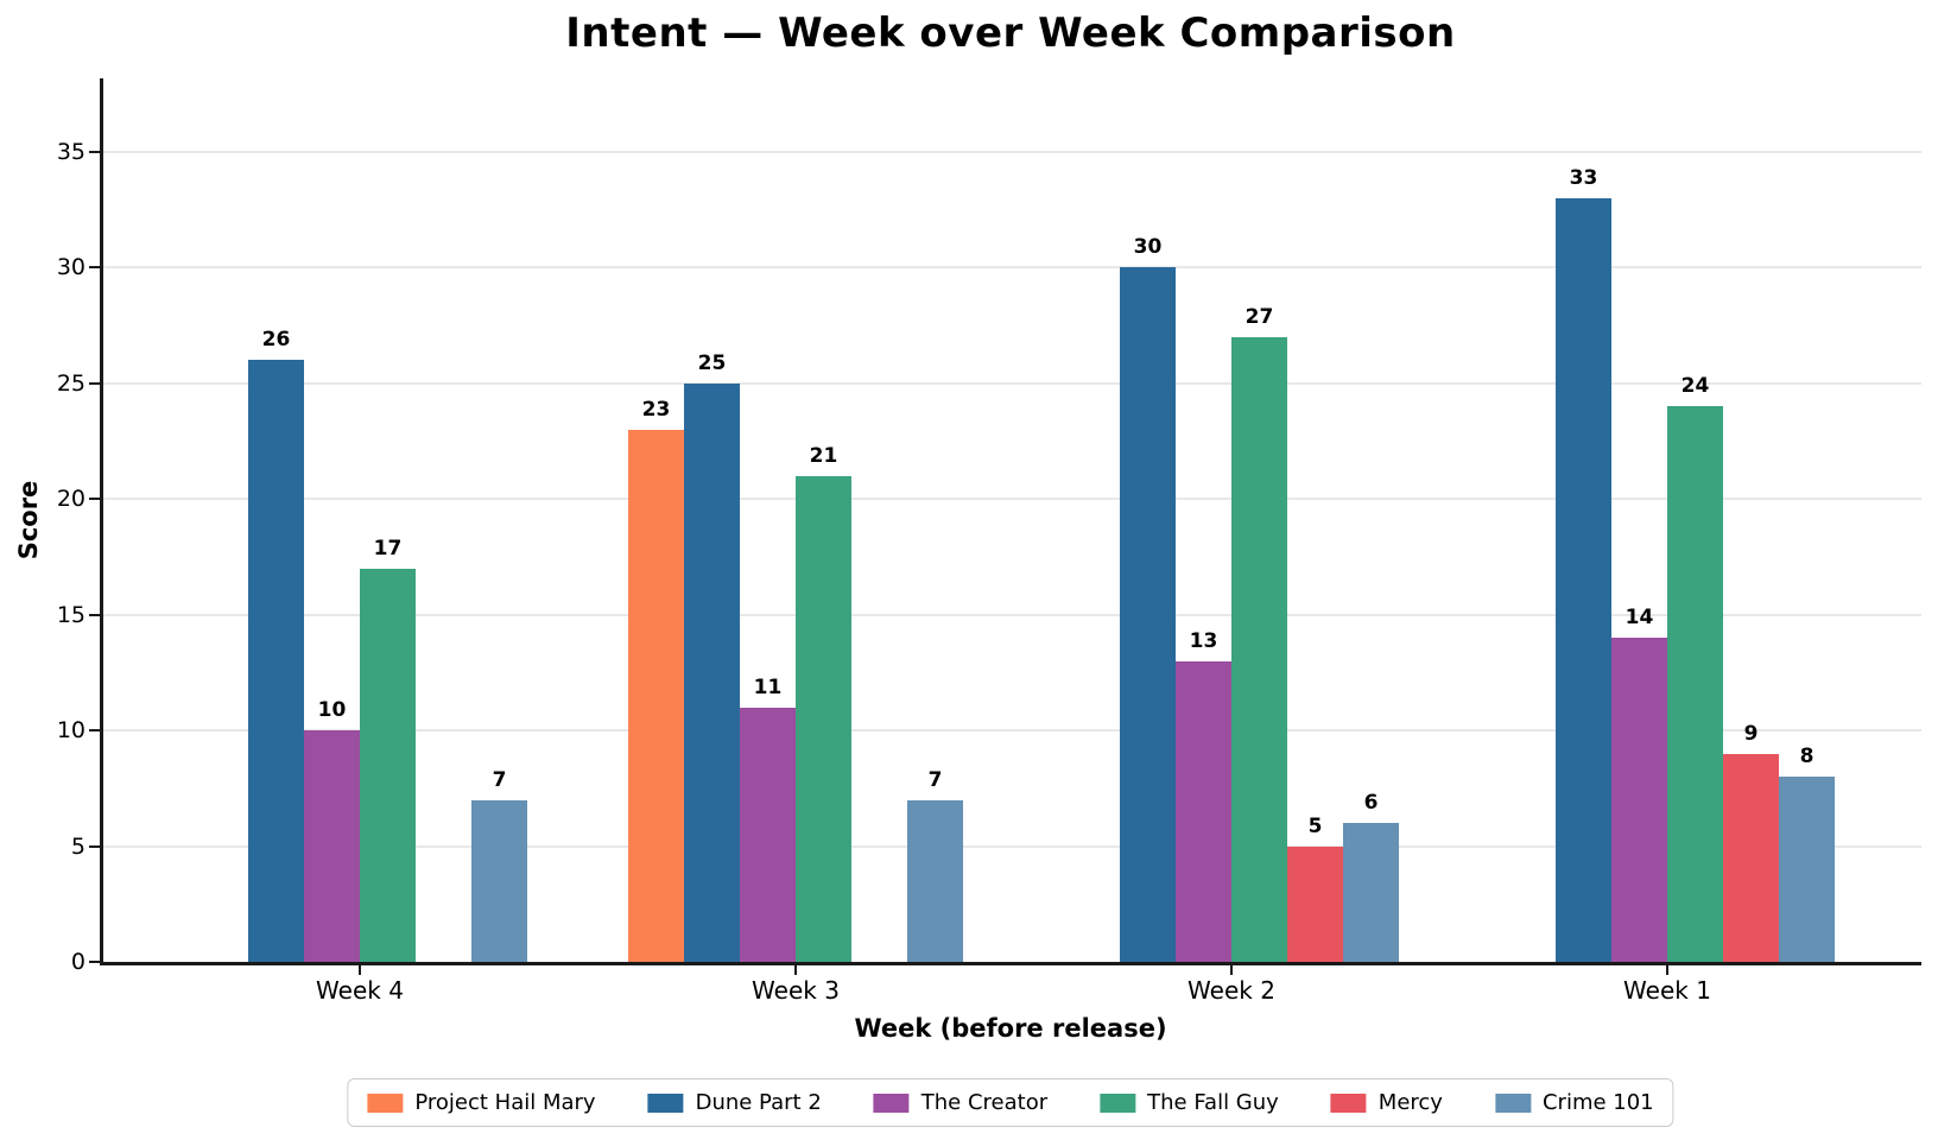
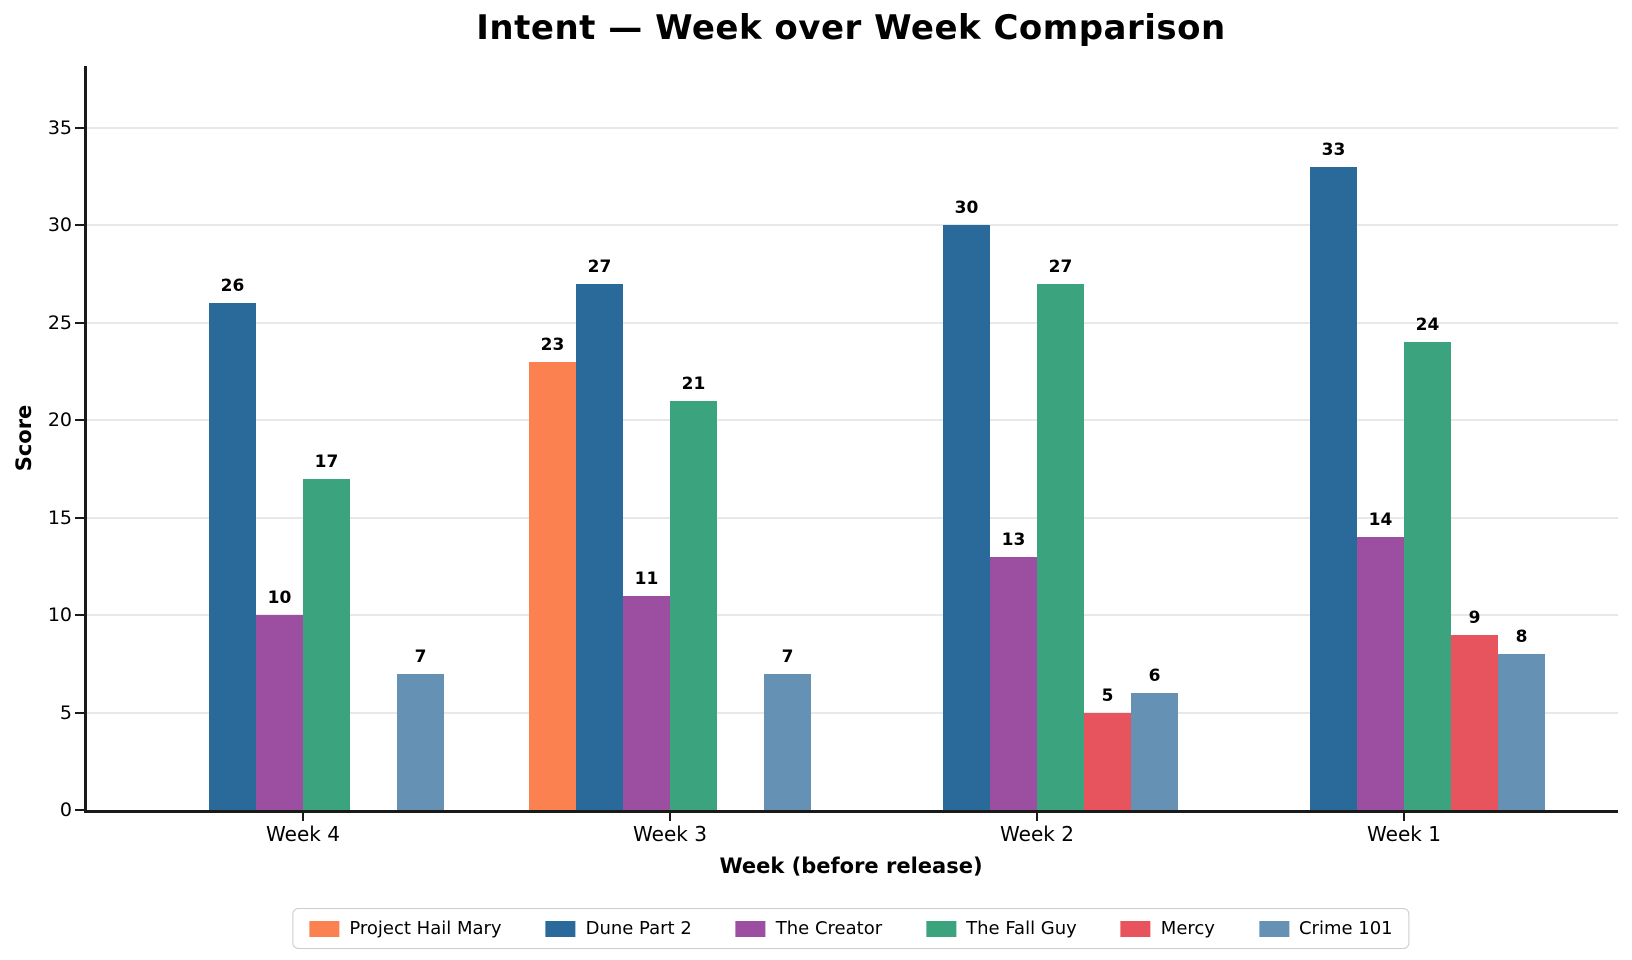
Dune Part 2/Week 3: 25 -> 27
